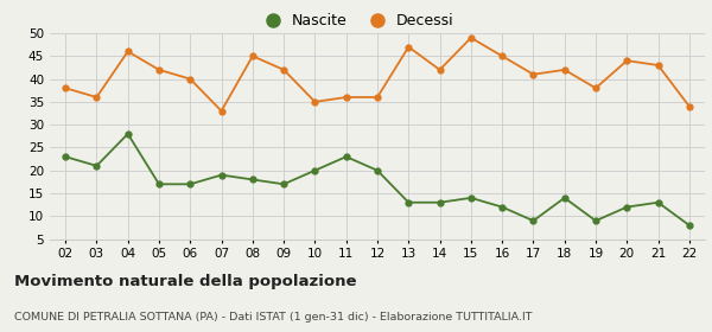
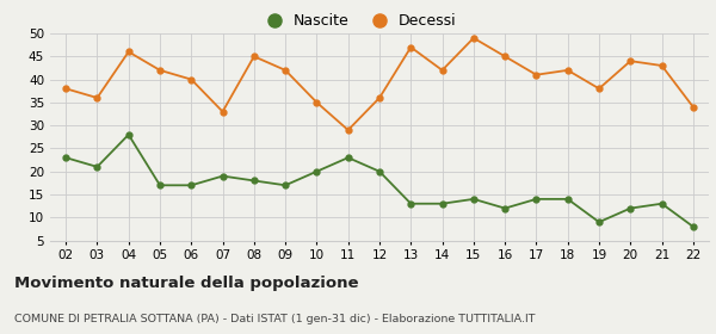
Decessi/11: 36 -> 29
Nascite/17: 9 -> 14
